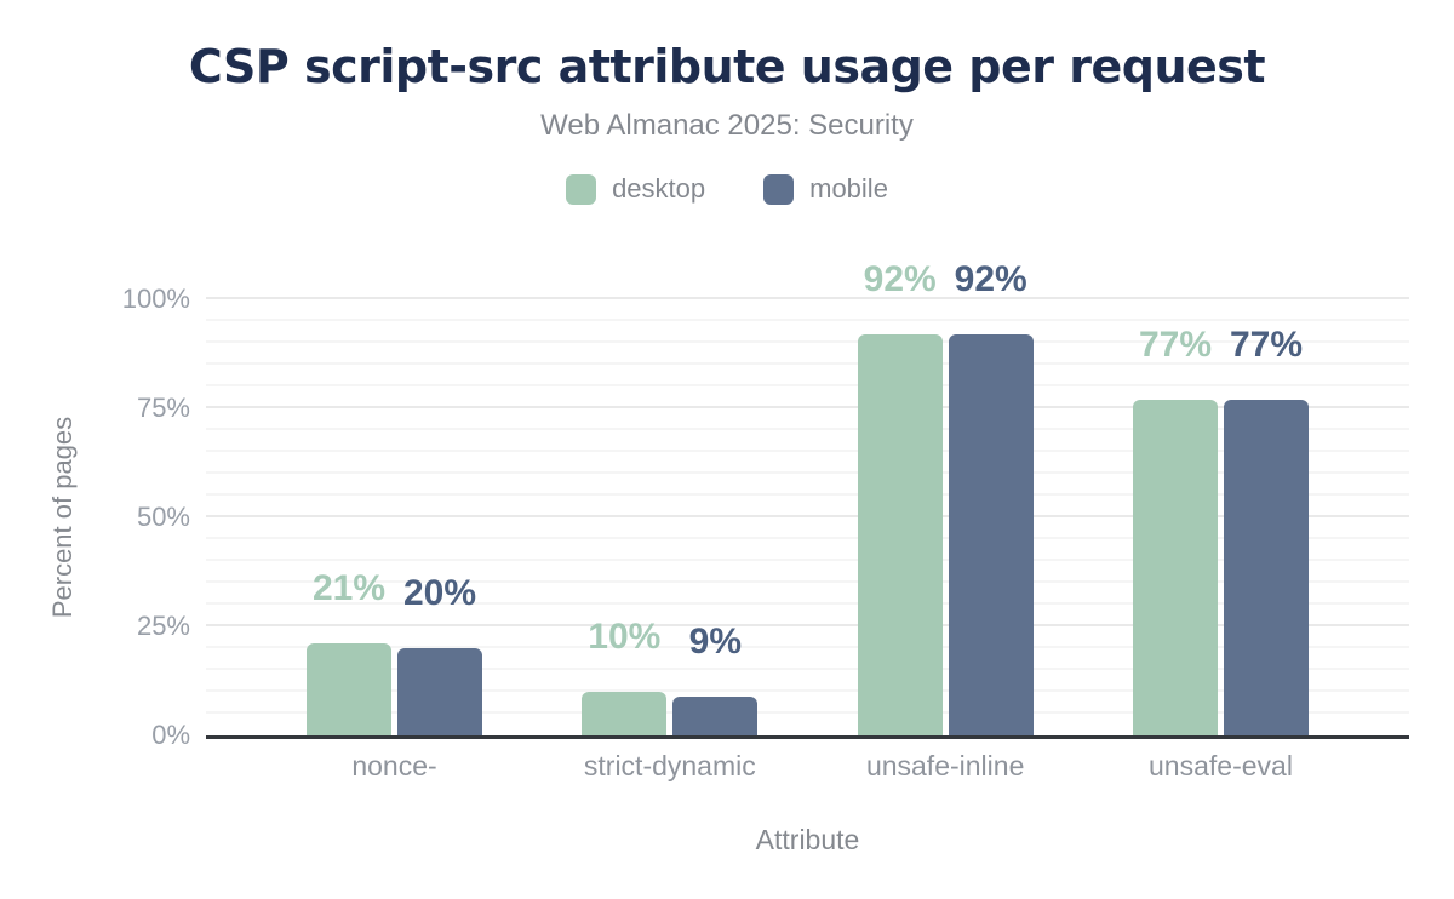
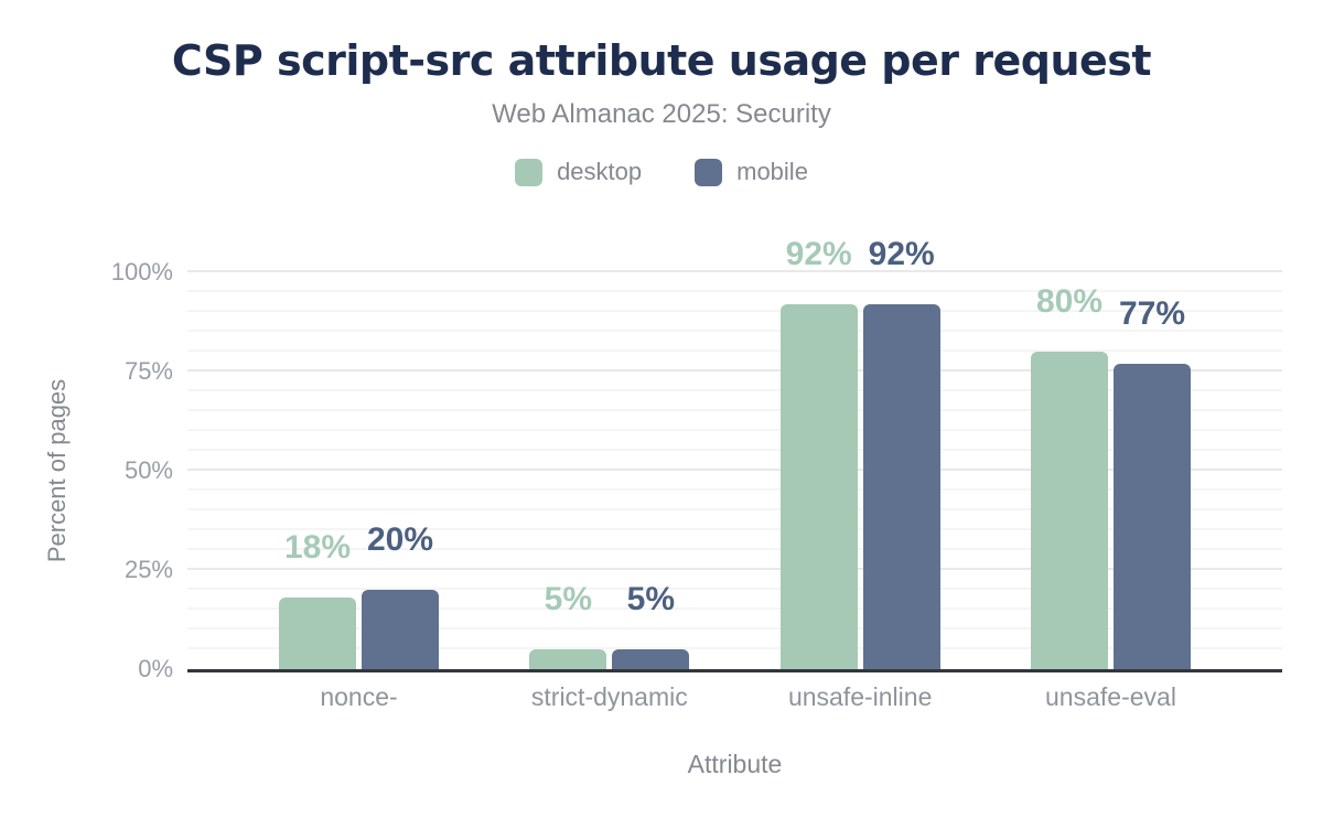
desktop/nonce-: 21% -> 18%
desktop/strict-dynamic: 10% -> 5%
mobile/strict-dynamic: 9% -> 5%
desktop/unsafe-eval: 77% -> 80%
